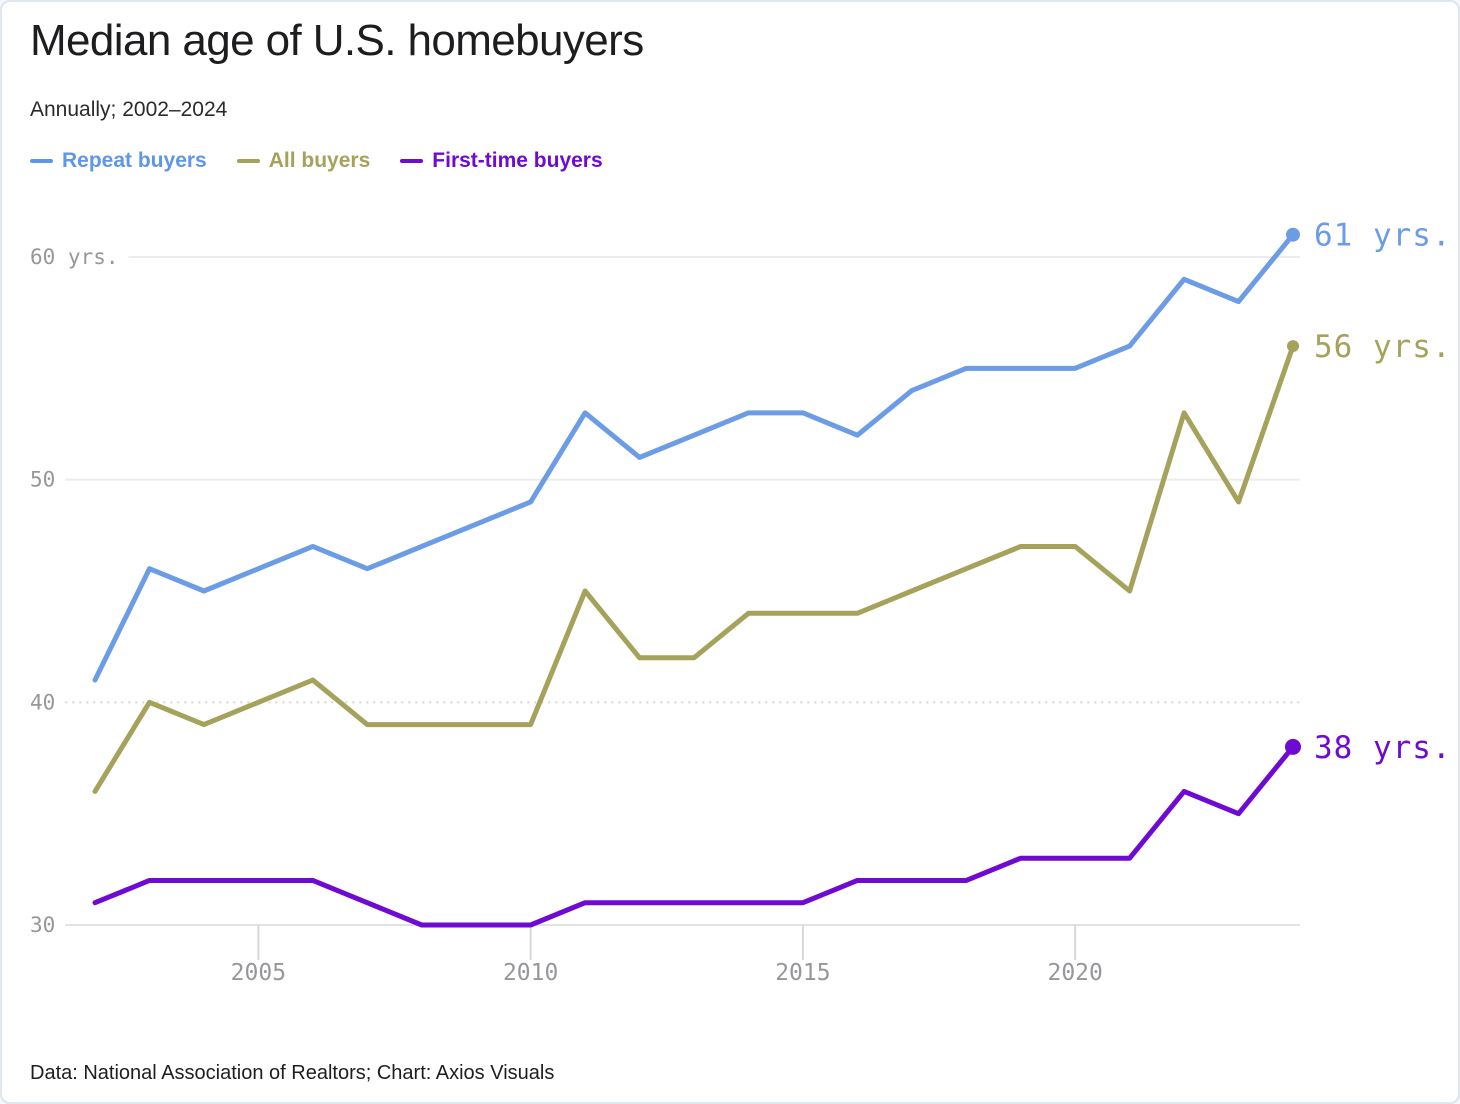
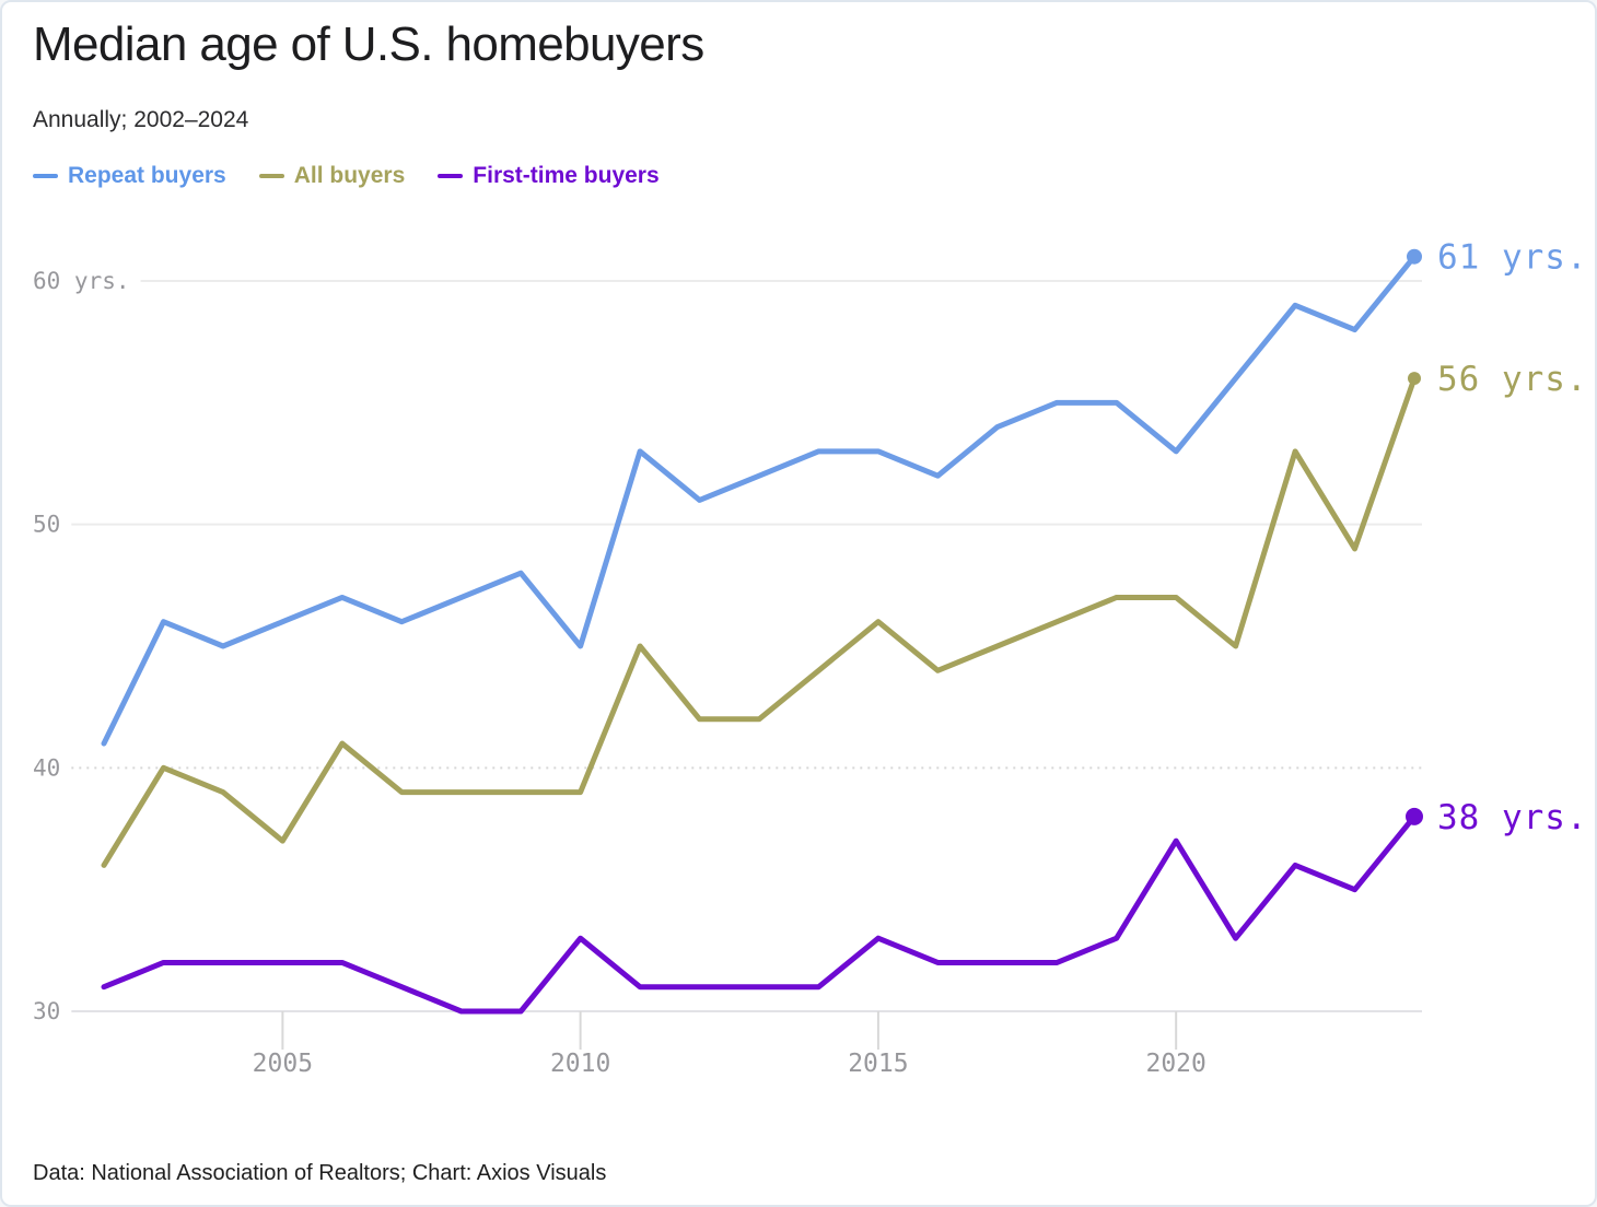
All buyers/2005: 40 -> 37
Repeat buyers/2010: 49 -> 45
First-time buyers/2010: 30 -> 33
All buyers/2015: 44 -> 46
First-time buyers/2015: 31 -> 33
Repeat buyers/2020: 55 -> 53
First-time buyers/2020: 33 -> 37
